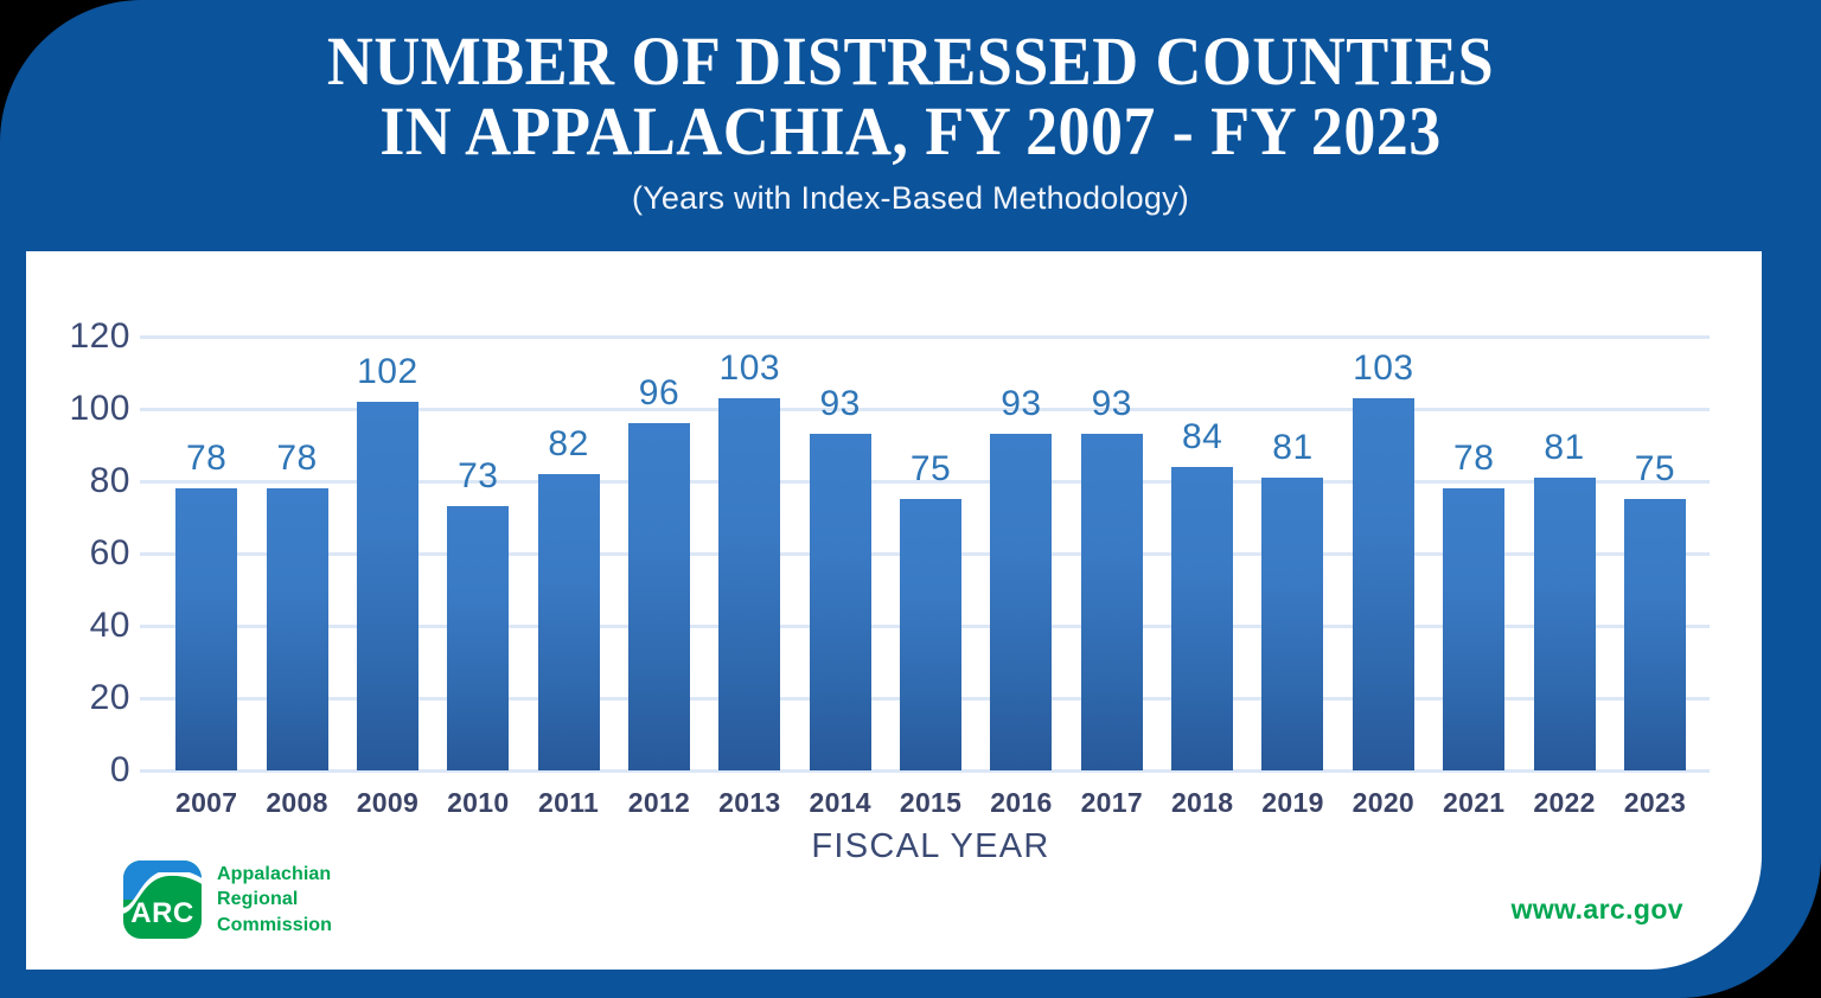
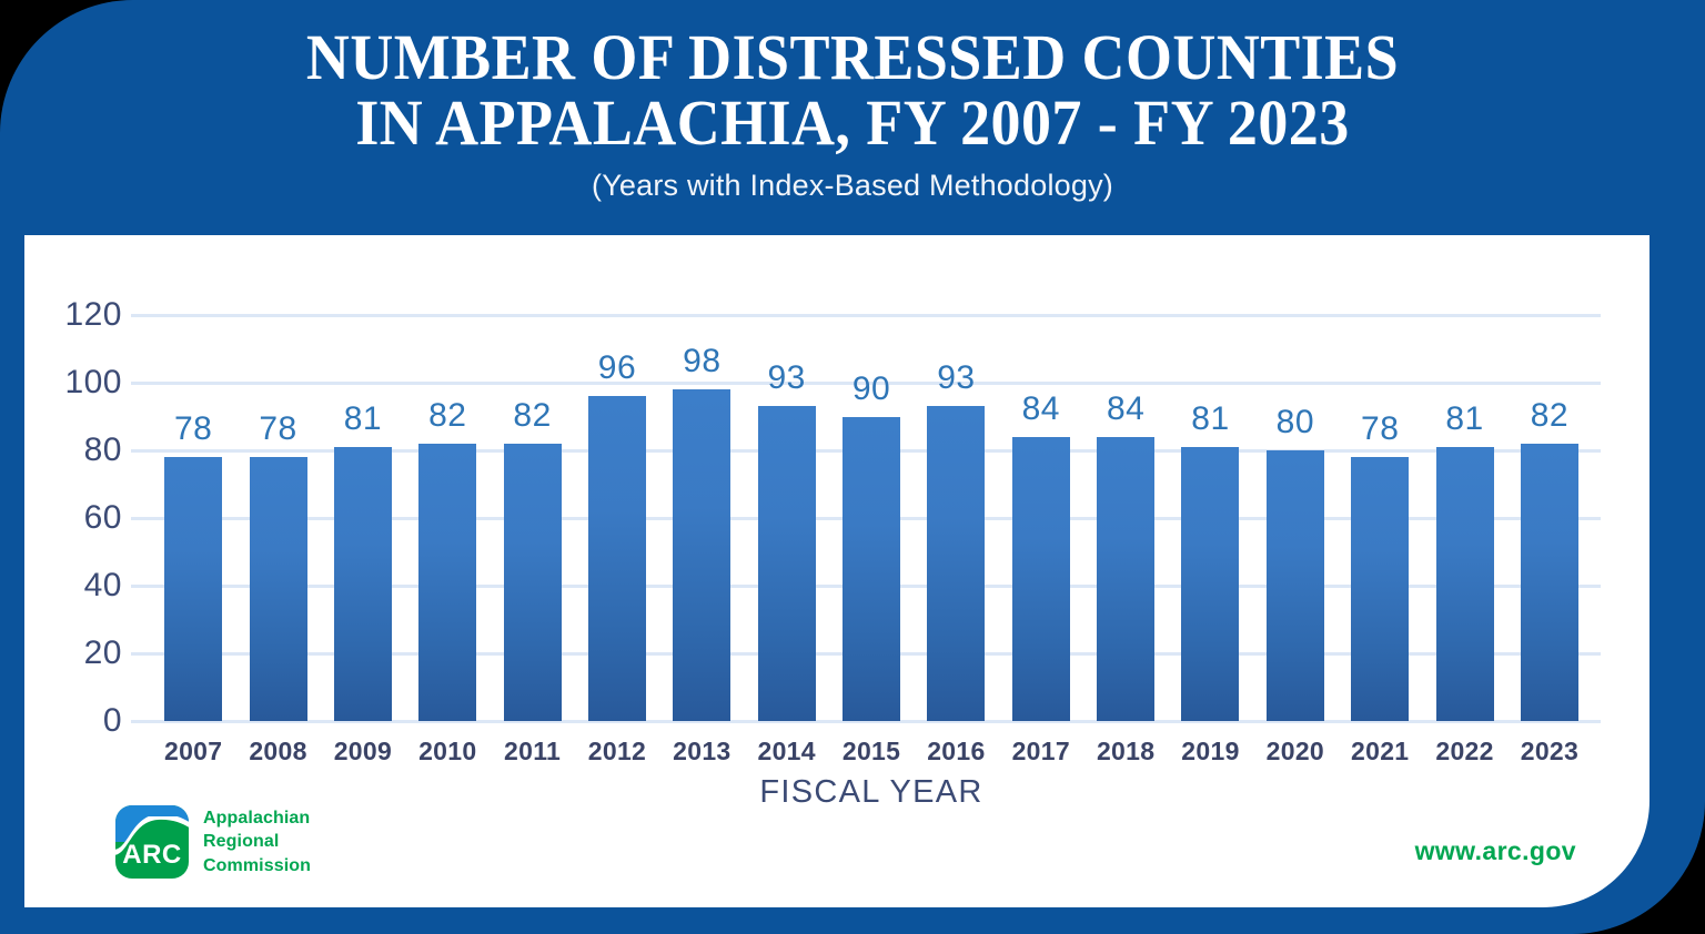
2009: 102 -> 81
2010: 73 -> 82
2013: 103 -> 98
2015: 75 -> 90
2017: 93 -> 84
2020: 103 -> 80
2023: 75 -> 82
